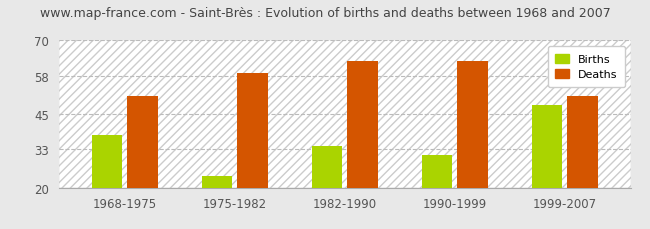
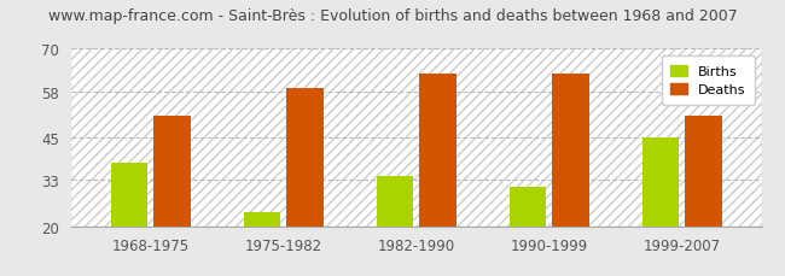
Births/1999-2007: 48 -> 45
